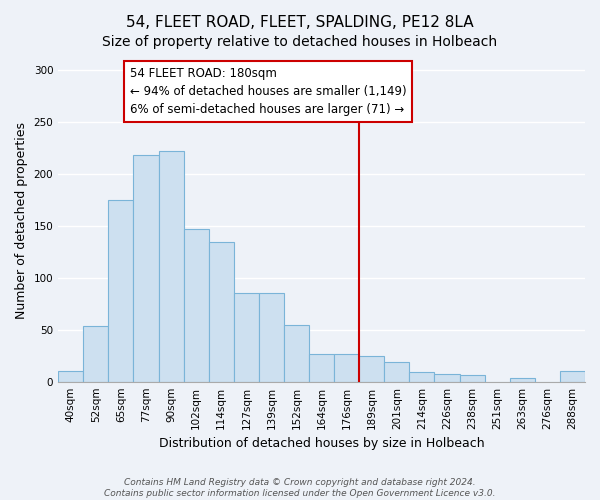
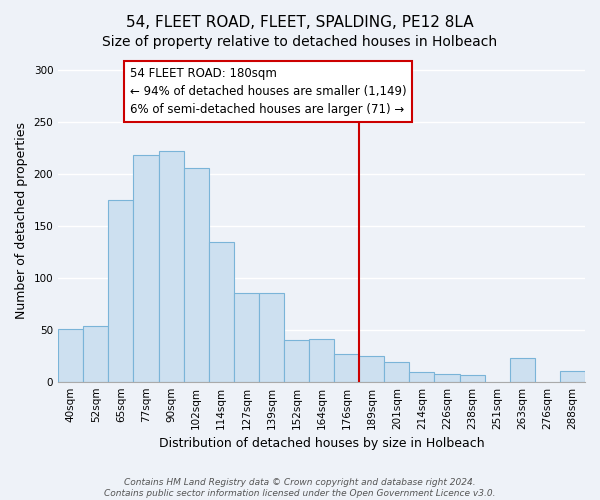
40sqm: 10 -> 51
102sqm: 147 -> 206
152sqm: 55 -> 40
164sqm: 27 -> 41
263sqm: 4 -> 23
